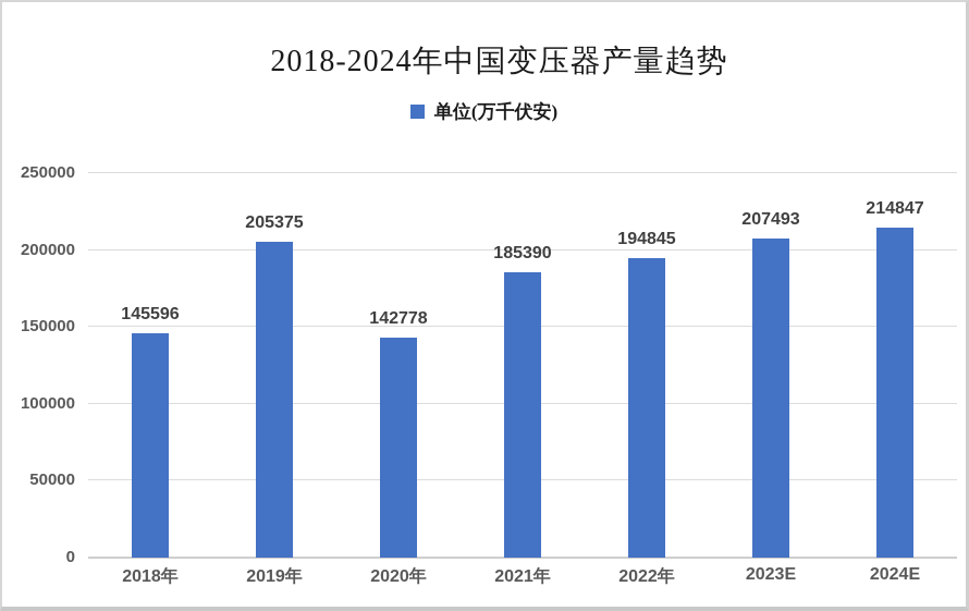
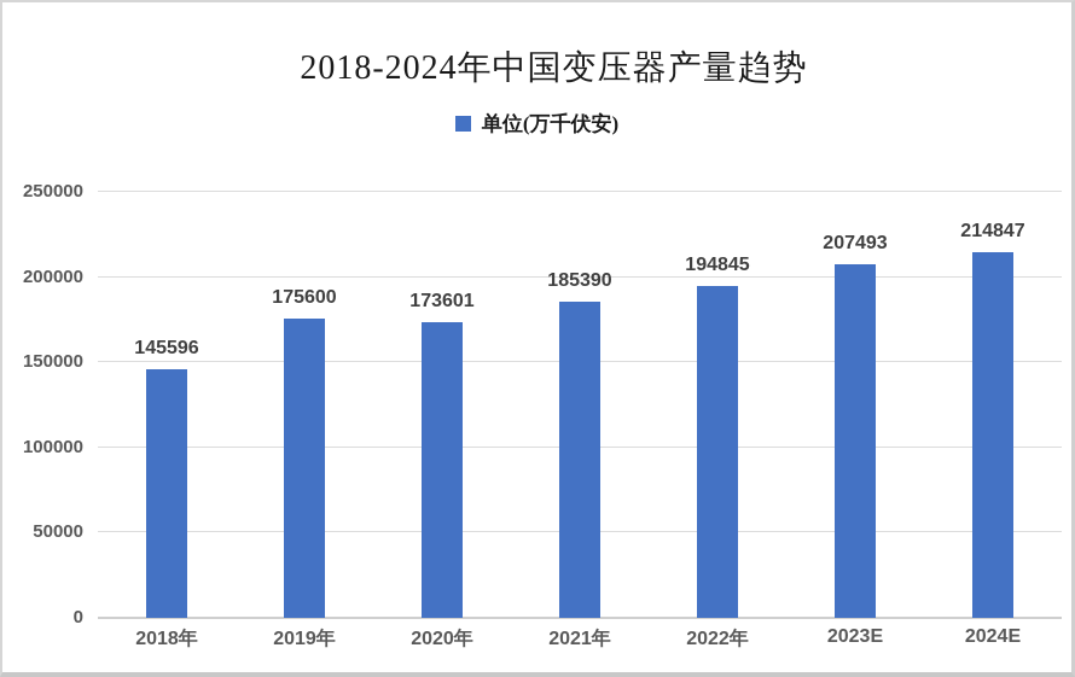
2019年: 205375 -> 175600
2020年: 142778 -> 173601
